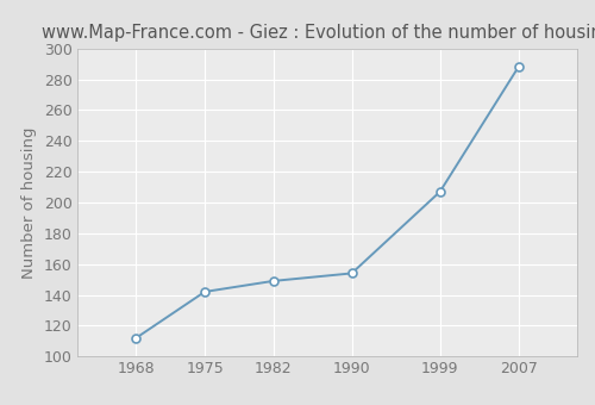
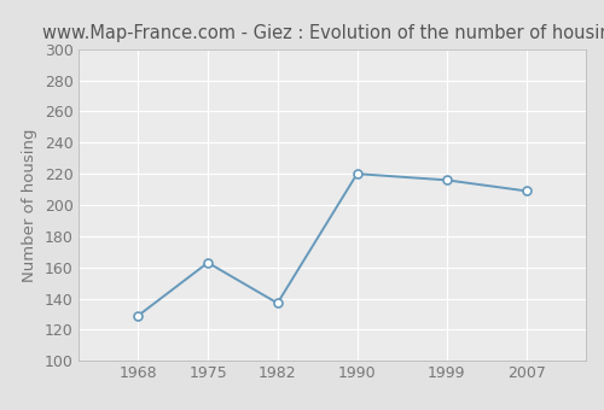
1968: 112 -> 129
1975: 142 -> 163
1982: 149 -> 137
1990: 154 -> 220
1999: 207 -> 216
2007: 288 -> 209
